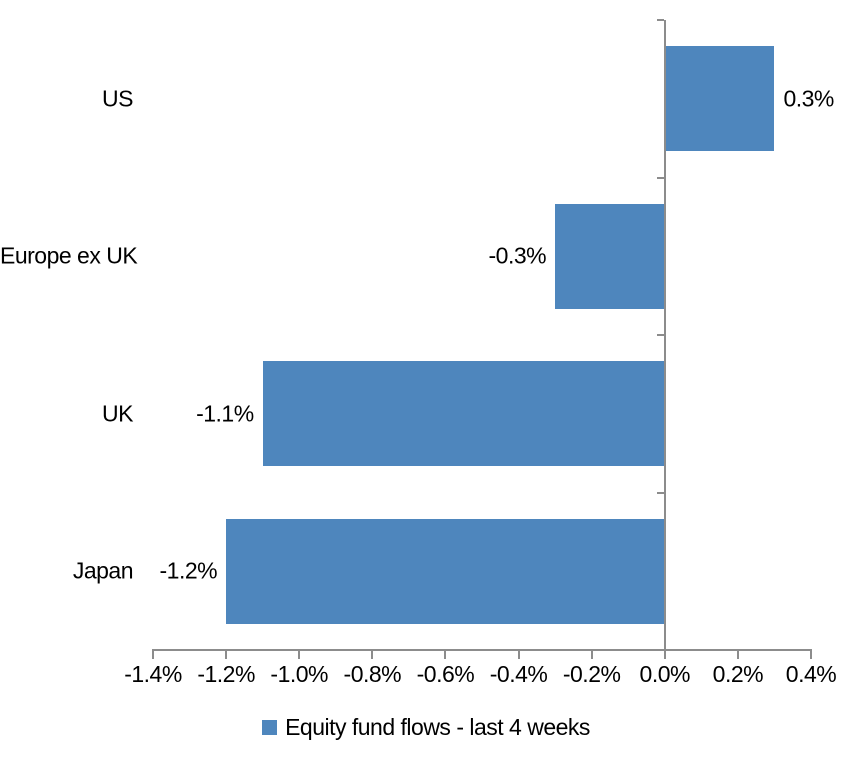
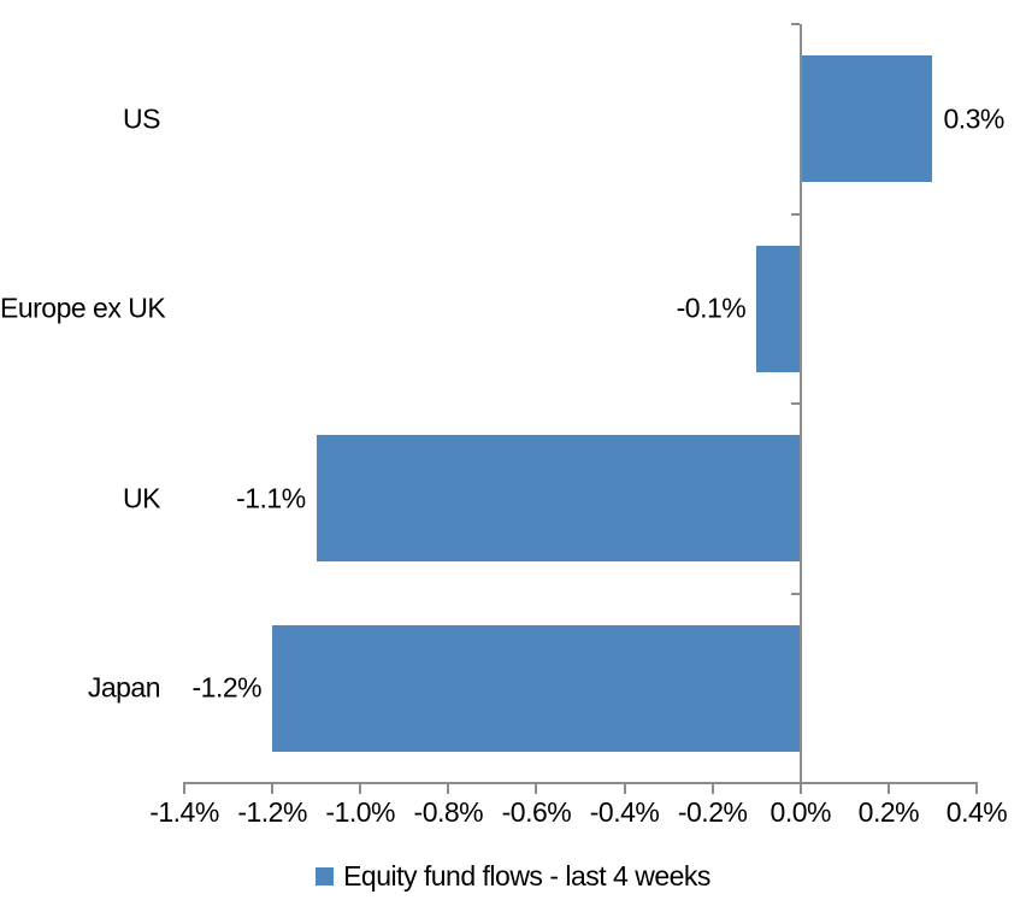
Europe ex UK: -0.3% -> -0.1%
